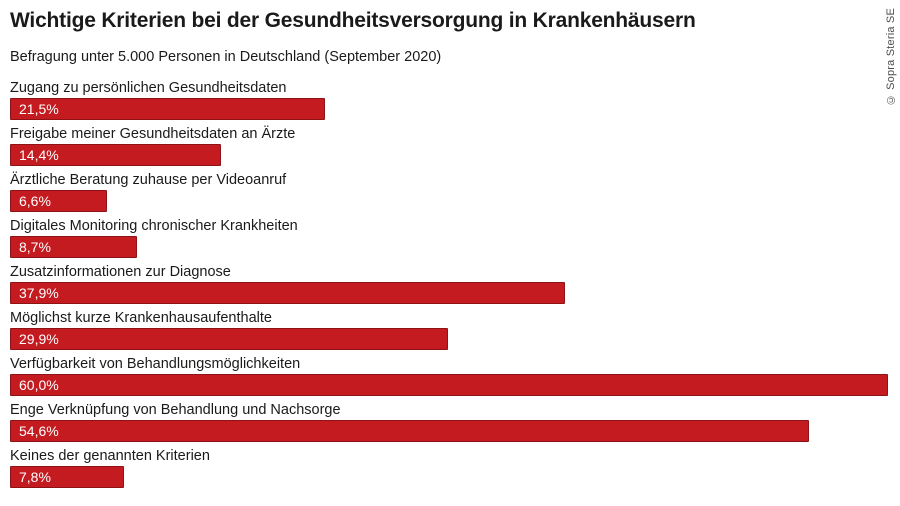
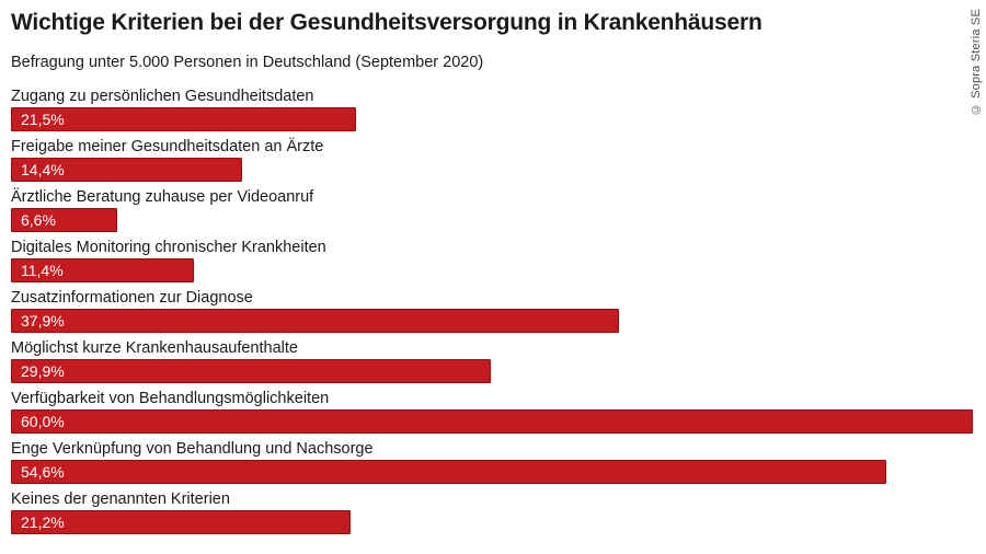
Digitales Monitoring chronischer Krankheiten: 8,7% -> 11,4%
Keines der genannten Kriterien: 7,8% -> 21,2%
